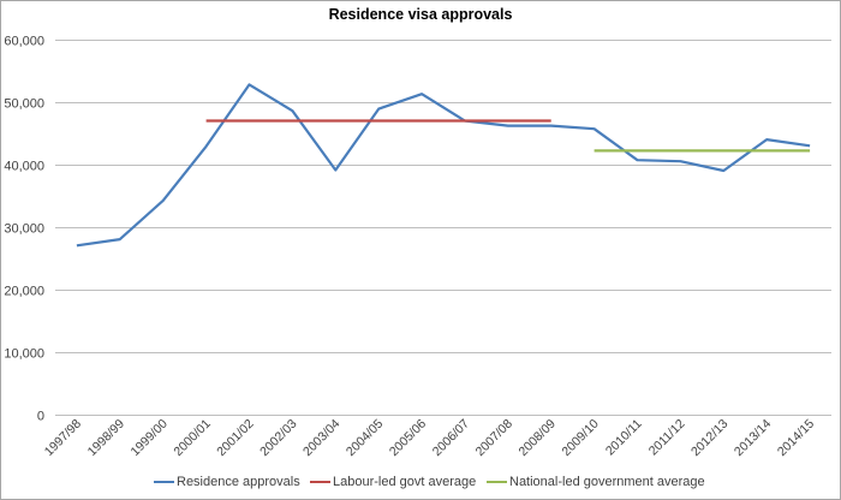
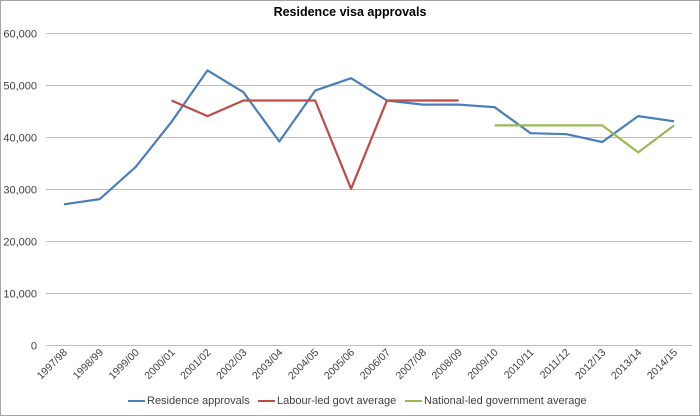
Labour-led govt average/2001/02: 47000 -> 44000
Labour-led govt average/2005/06: 47000 -> 30000
National-led government average/2013/14: 42000 -> 37000
